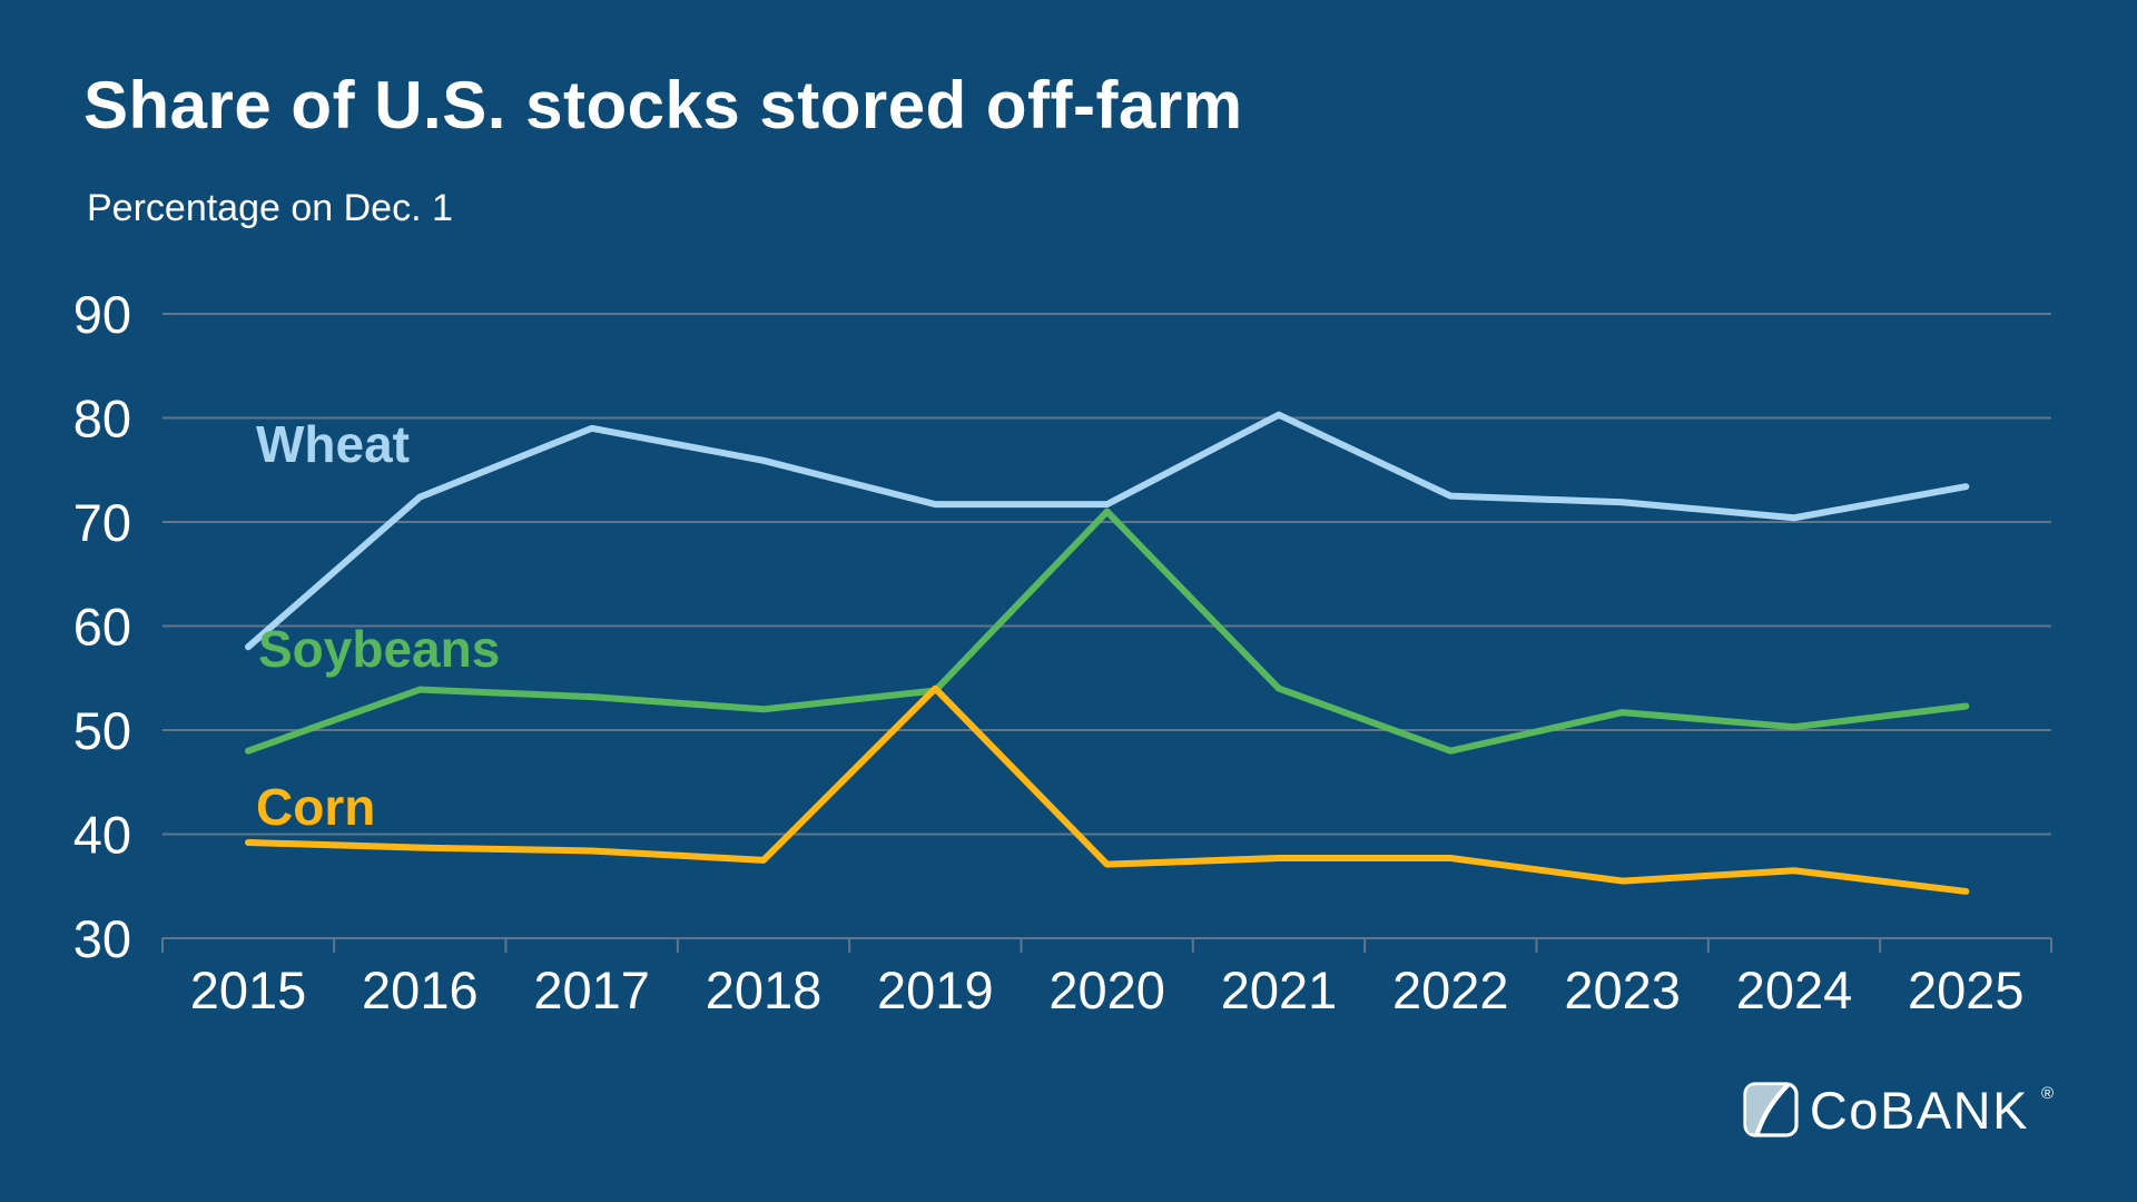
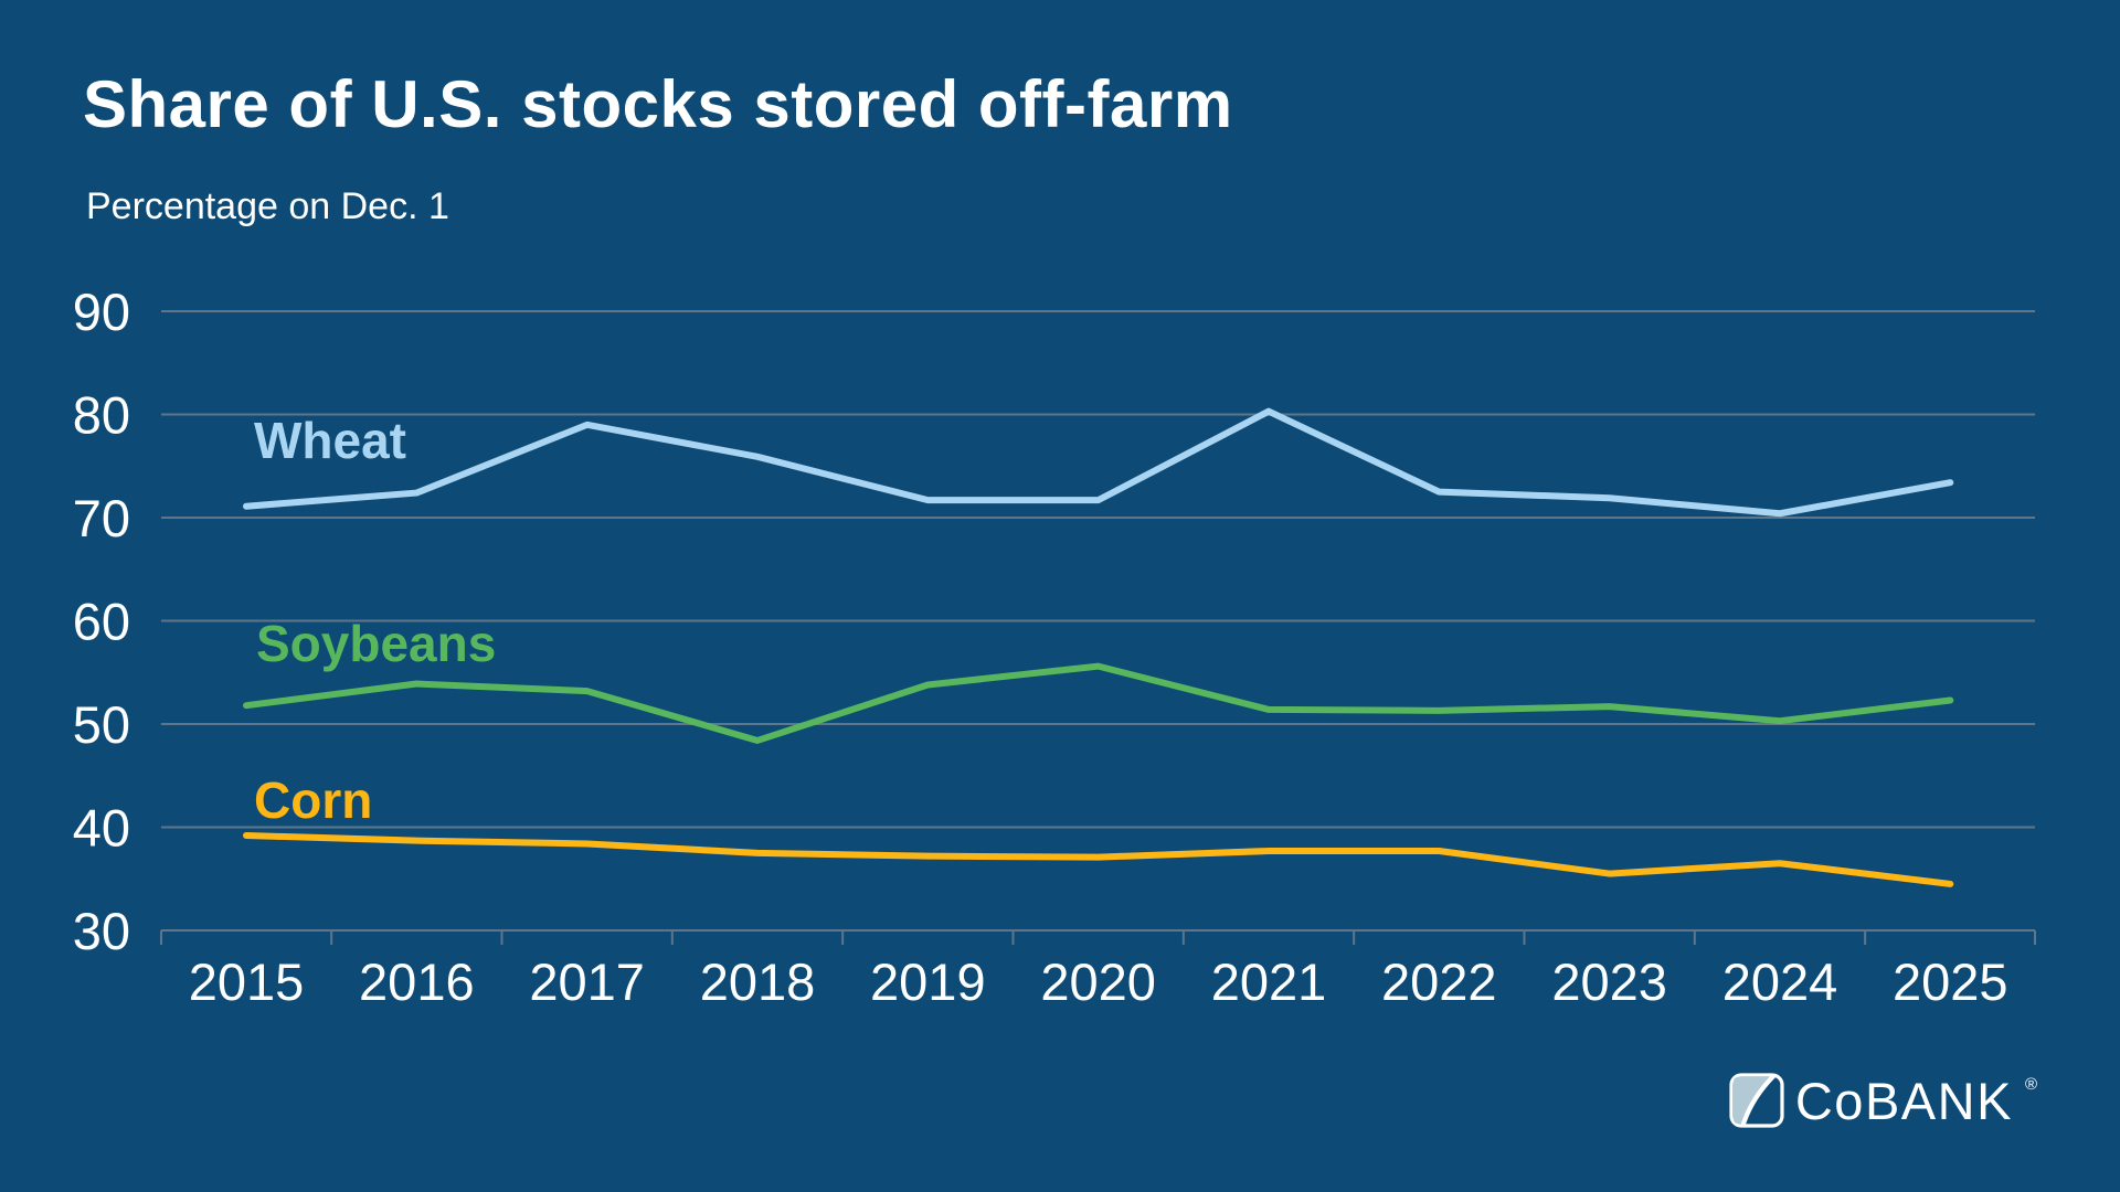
Wheat/2015: 58 -> 71
Soybeans/2015: 48 -> 52
Soybeans/2018: 52 -> 48
Corn/2019: 54 -> 37
Soybeans/2020: 71 -> 56
Soybeans/2021: 54 -> 51
Soybeans/2022: 48 -> 51
